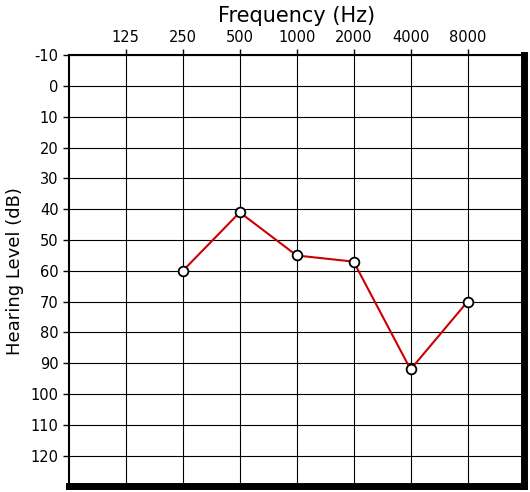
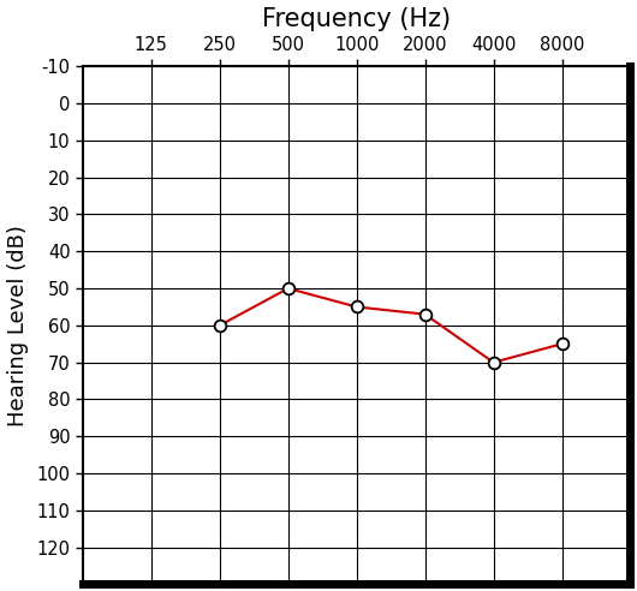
500: 41 -> 50
4000: 92 -> 70
8000: 70 -> 65
